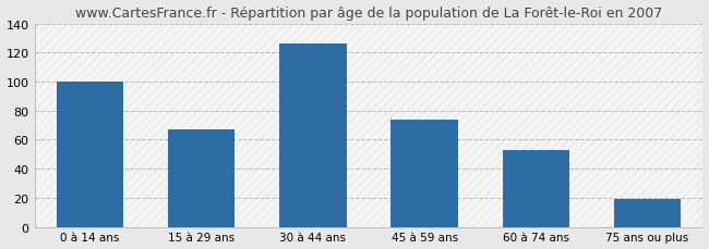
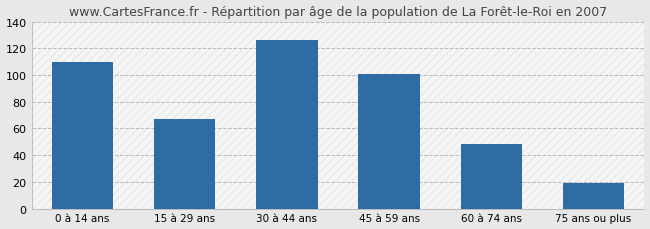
0 à 14 ans: 100 -> 110
45 à 59 ans: 74 -> 101
60 à 74 ans: 53 -> 48
